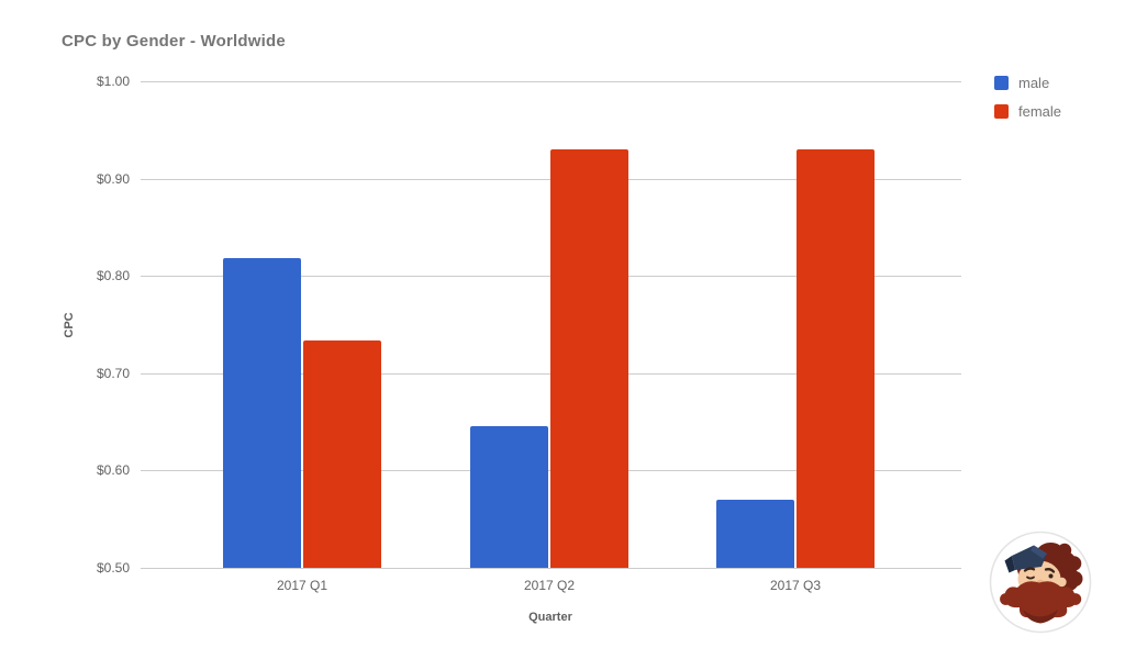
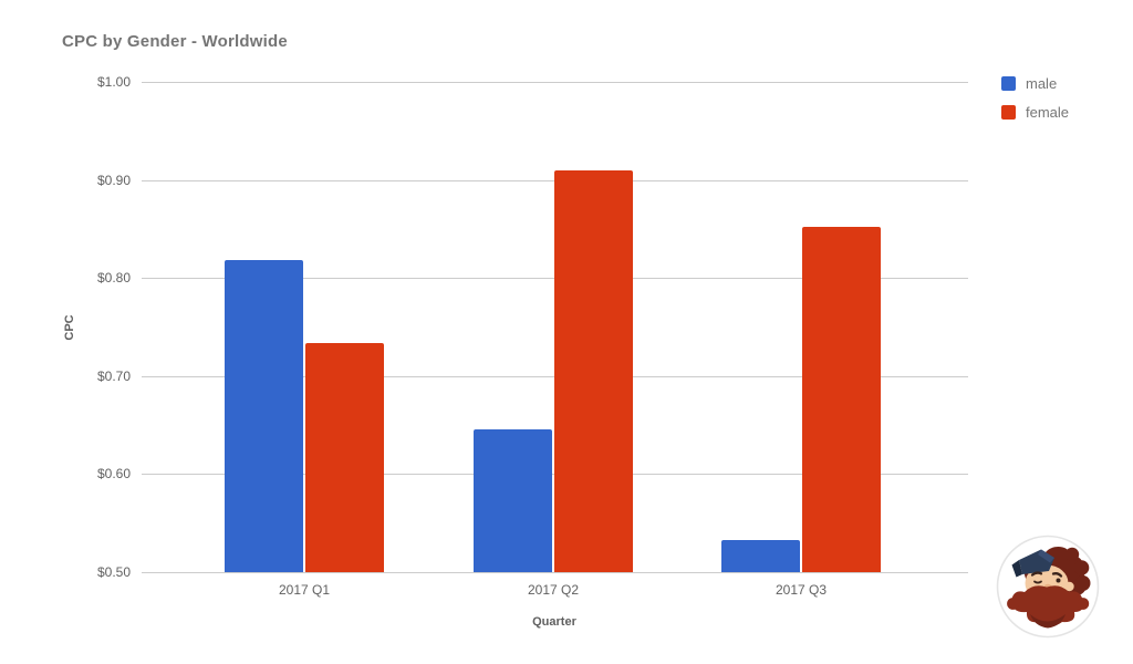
female/2017 Q2: $0.93 -> $0.91
male/2017 Q3: $0.57 -> $0.53
female/2017 Q3: $0.93 -> $0.85
